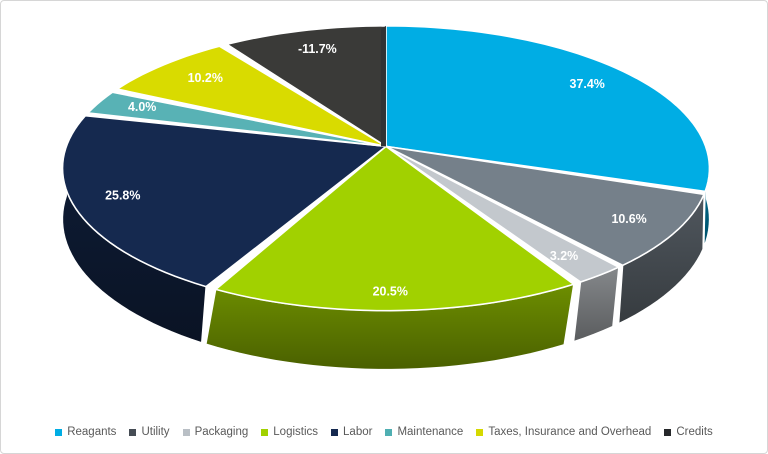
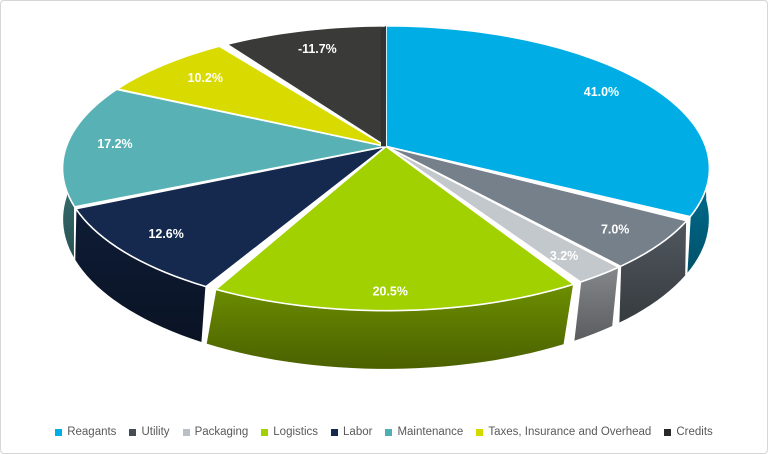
Reagants: 37.4% -> 41.0%
Utility: 10.6% -> 7.0%
Labor: 25.8% -> 12.6%
Maintenance: 4.0% -> 17.2%
